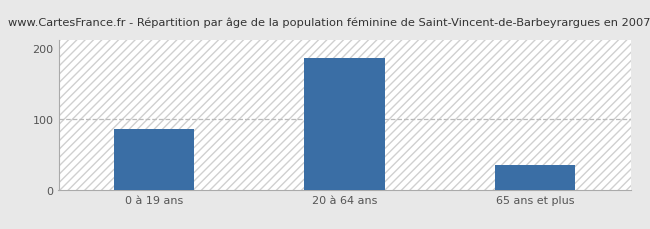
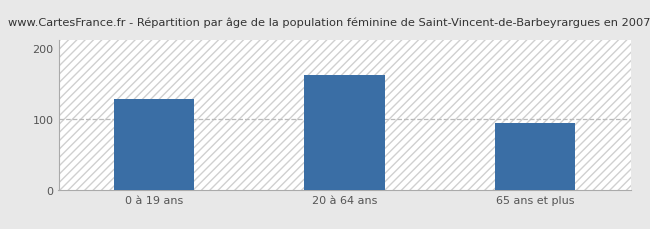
0 à 19 ans: 85 -> 128
20 à 64 ans: 185 -> 162
65 ans et plus: 35 -> 94
